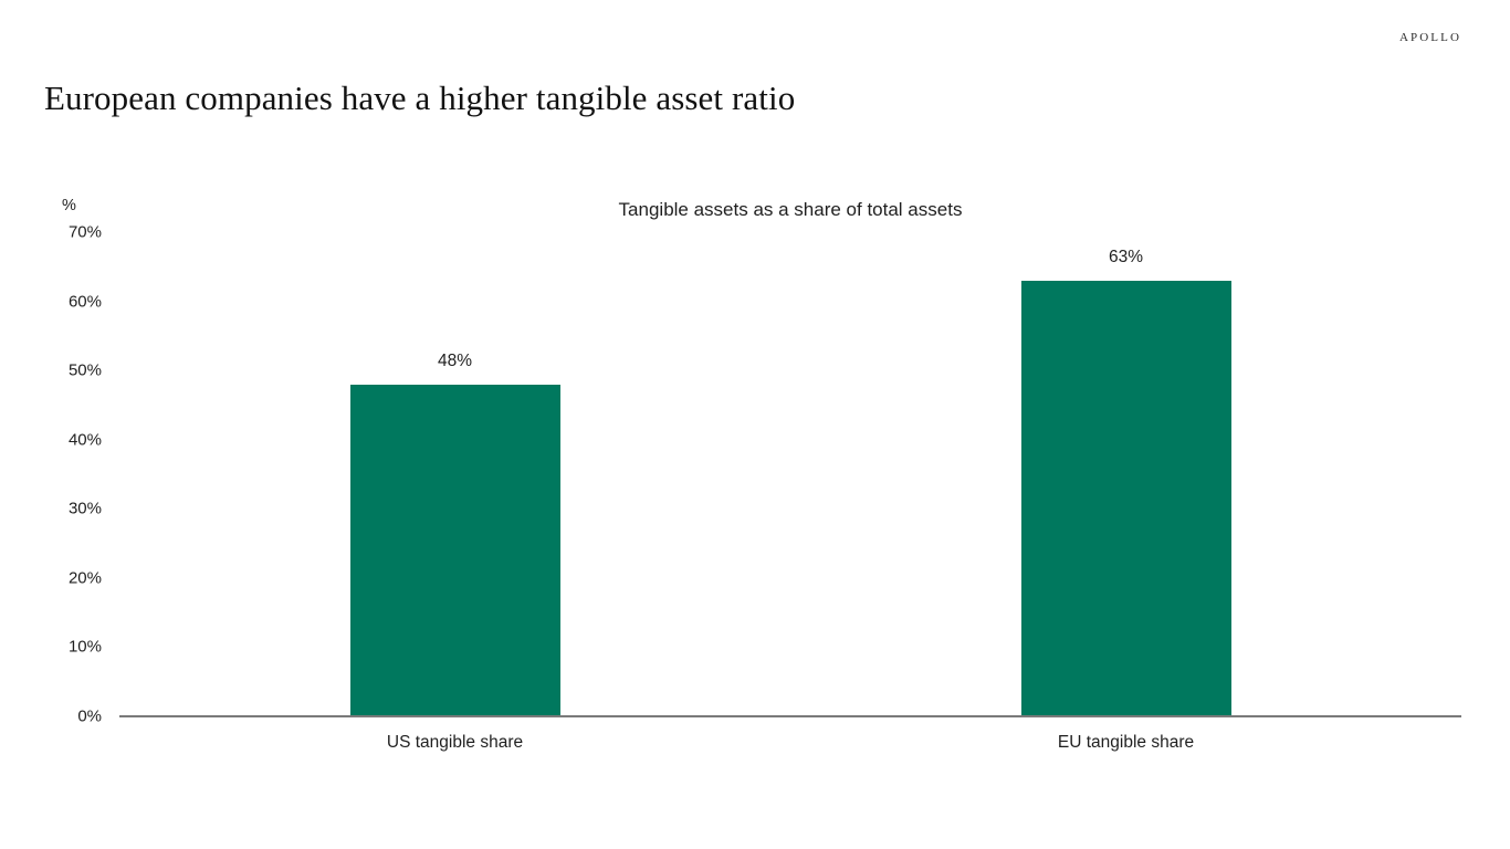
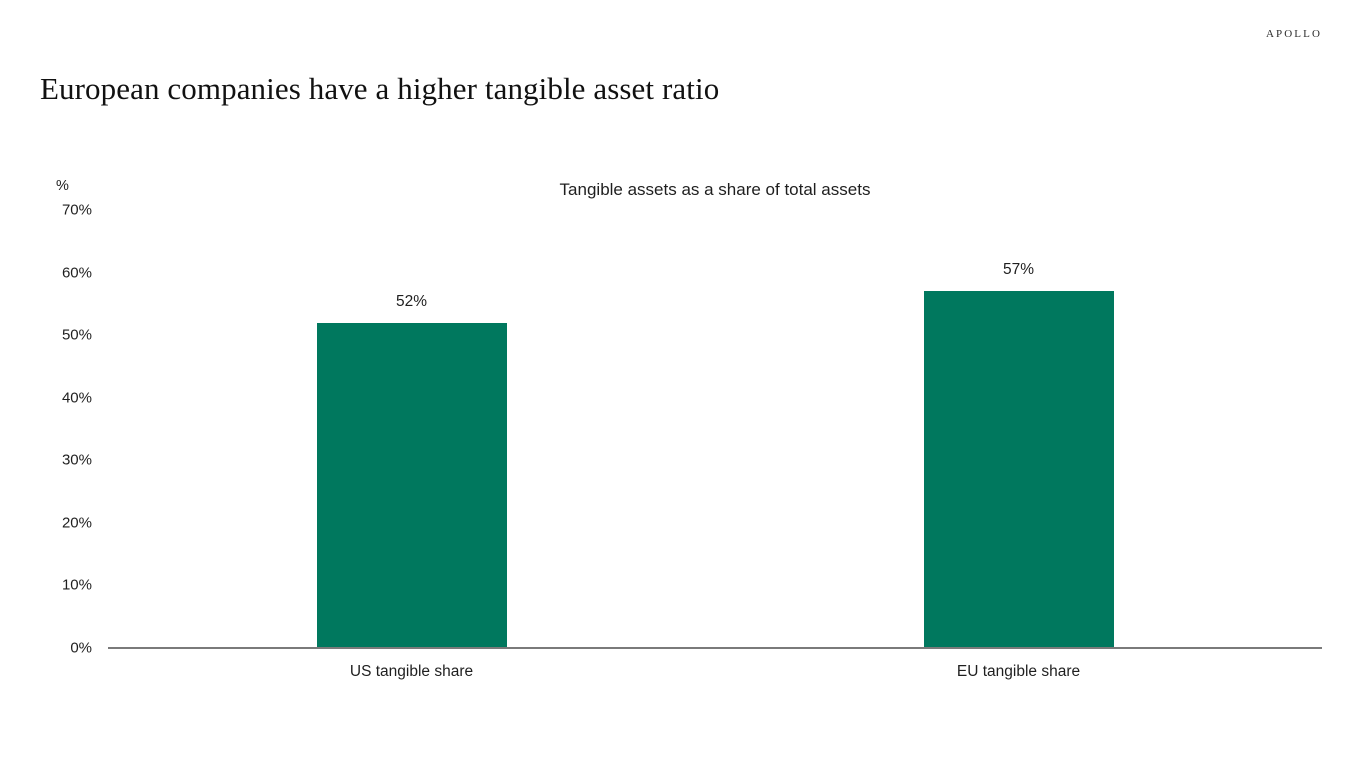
US tangible share: 48% -> 52%
EU tangible share: 63% -> 57%
